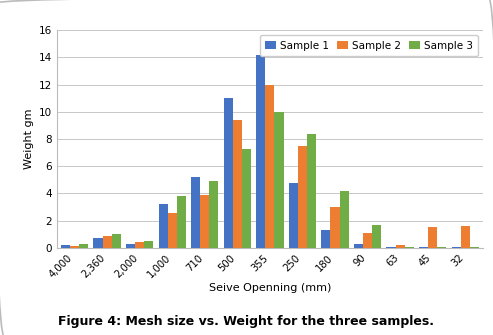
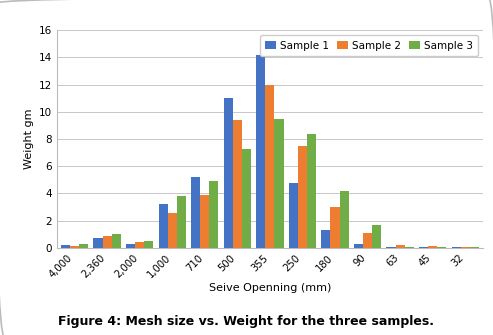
Sample 3/355: 10.0 -> 9.5
Sample 2/45: 1.5 -> 0.1
Sample 2/32: 1.6 -> 0.1
